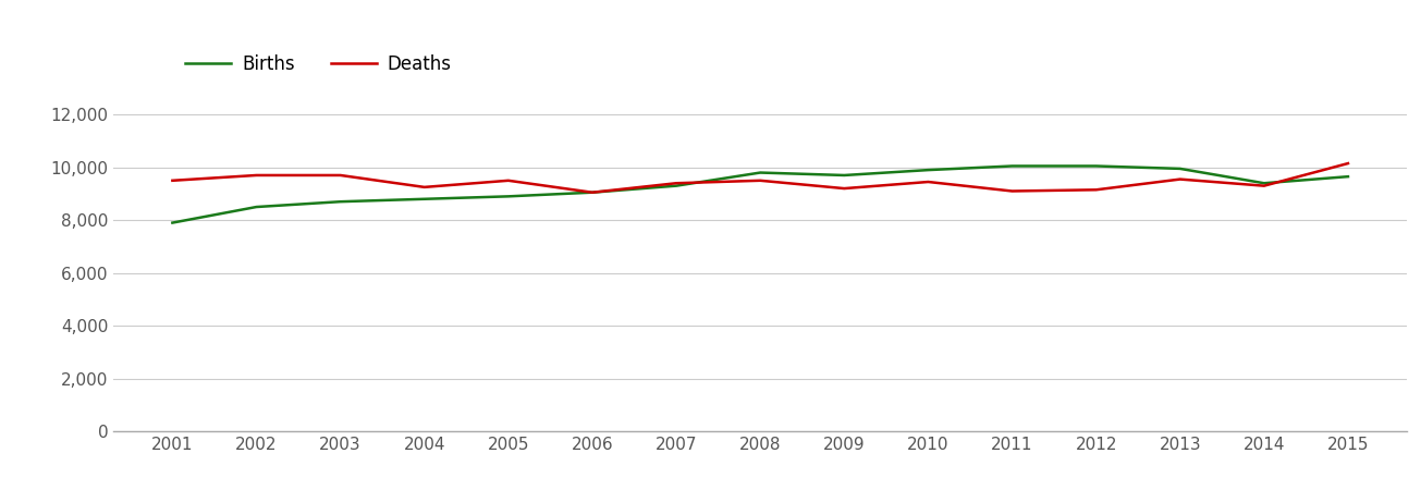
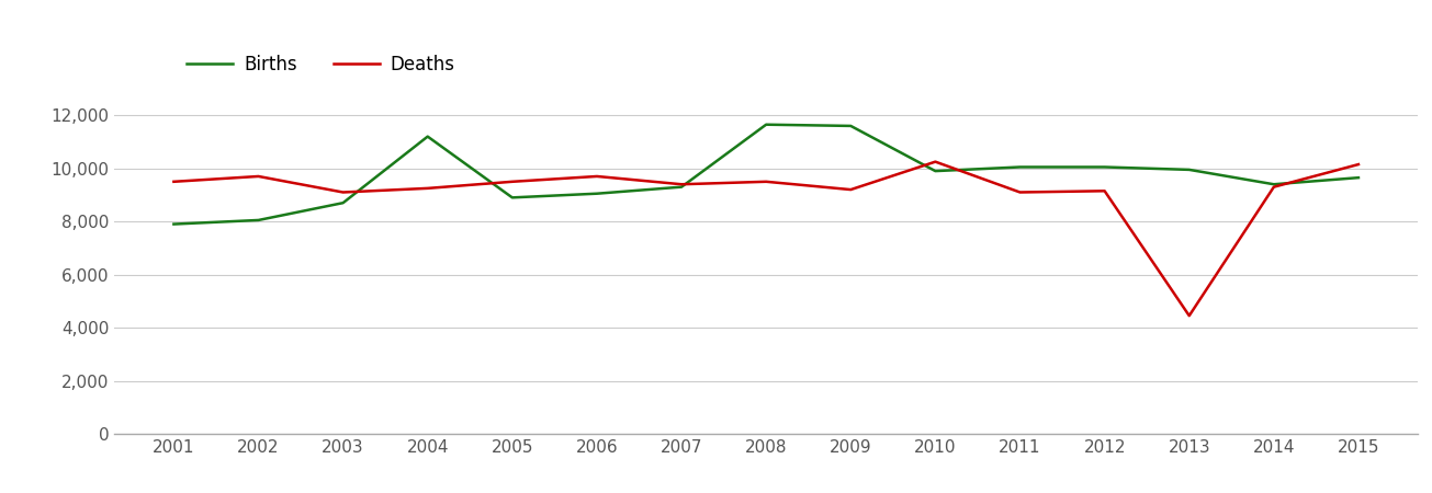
Births/2002: 8,500 -> 8,050
Deaths/2003: 9,700 -> 9,100
Births/2004: 8,800 -> 11,200
Deaths/2006: 9,050 -> 9,700
Births/2008: 9,800 -> 11,650
Births/2009: 9,700 -> 11,600
Deaths/2010: 9,450 -> 10,250
Deaths/2013: 9,550 -> 4,450
